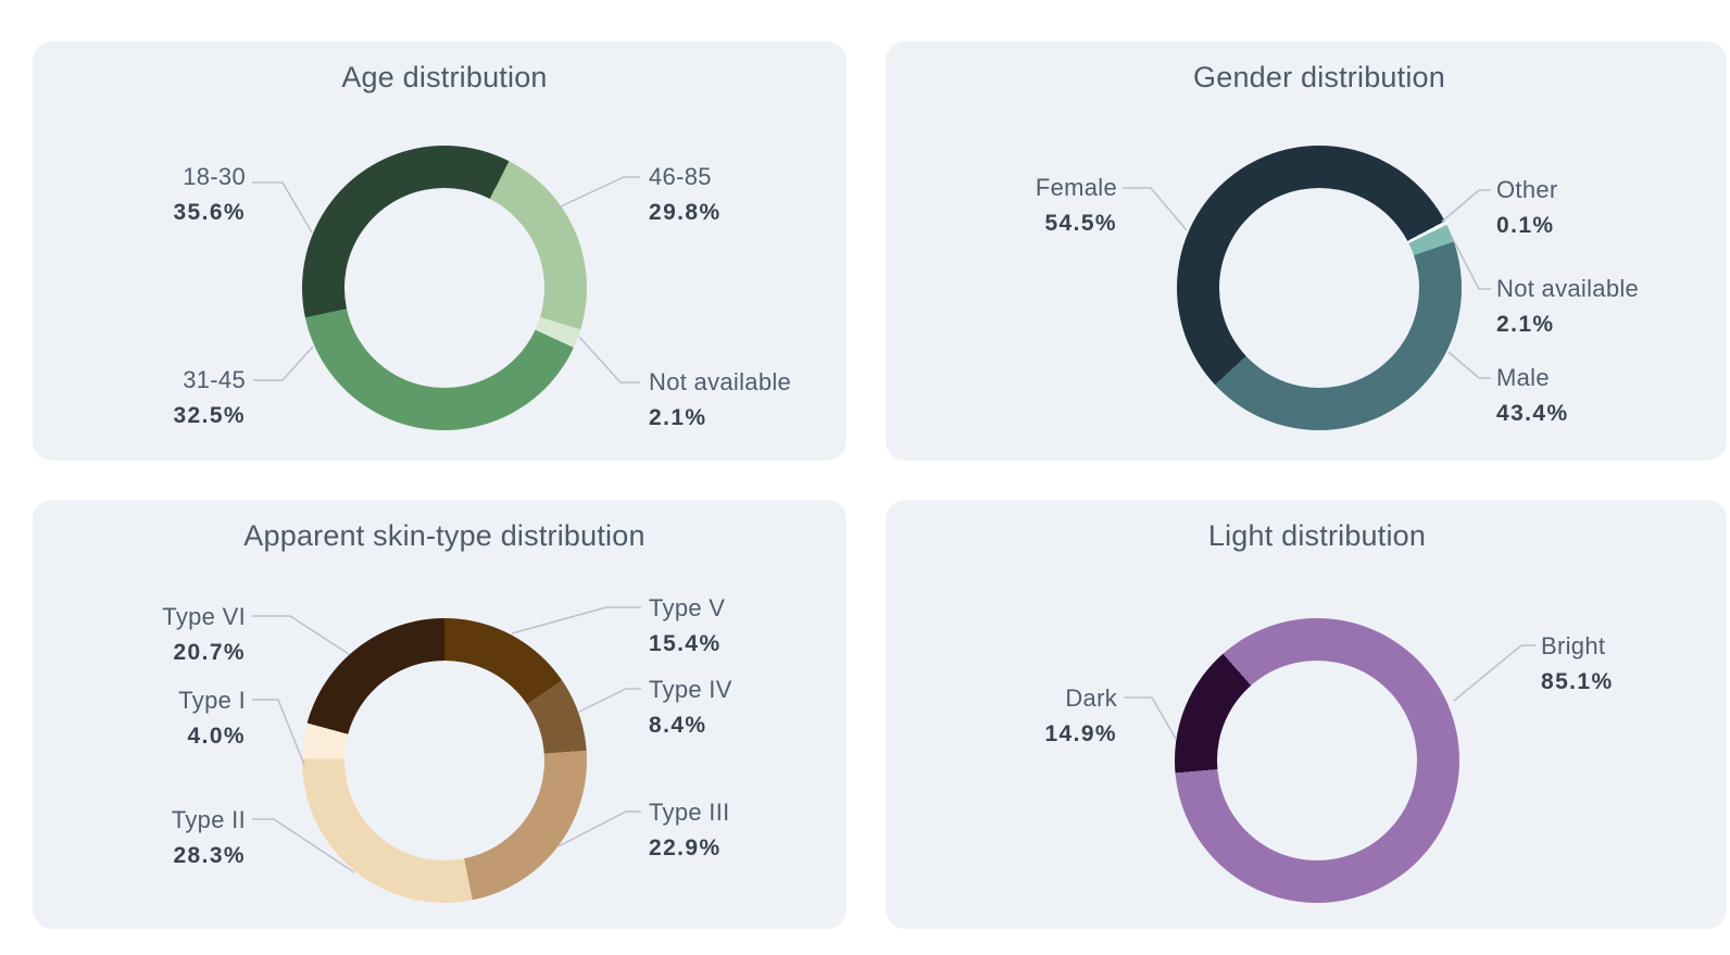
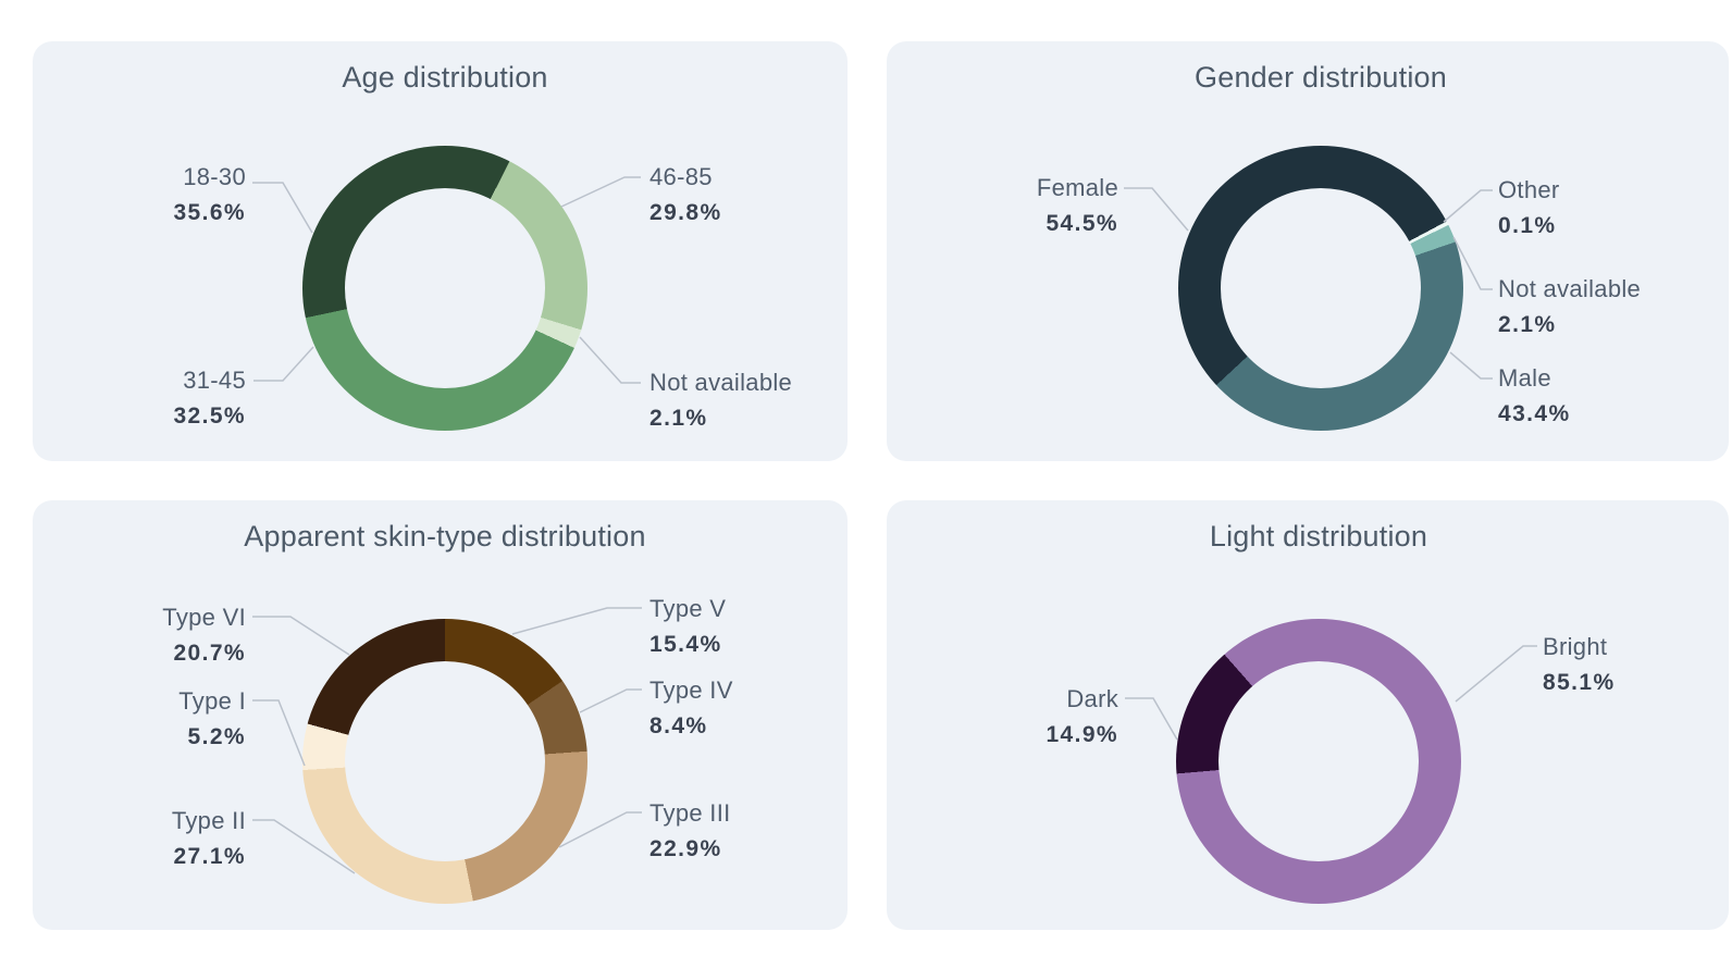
Apparent skin-type distribution/Type II: 28.3% -> 27.1%
Apparent skin-type distribution/Type I: 4.0% -> 5.2%
